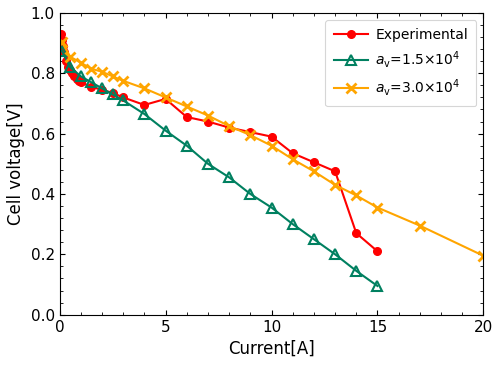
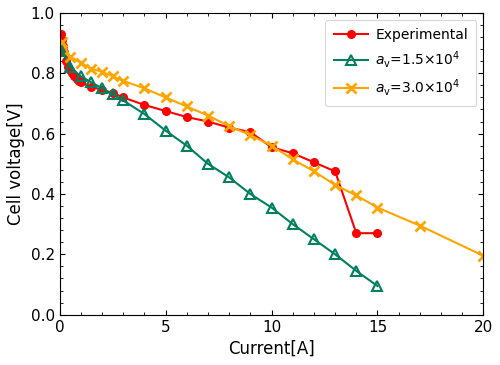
Experimental/5: 0.715 -> 0.675
Experimental/10: 0.590 -> 0.555
Experimental/15: 0.210 -> 0.270
